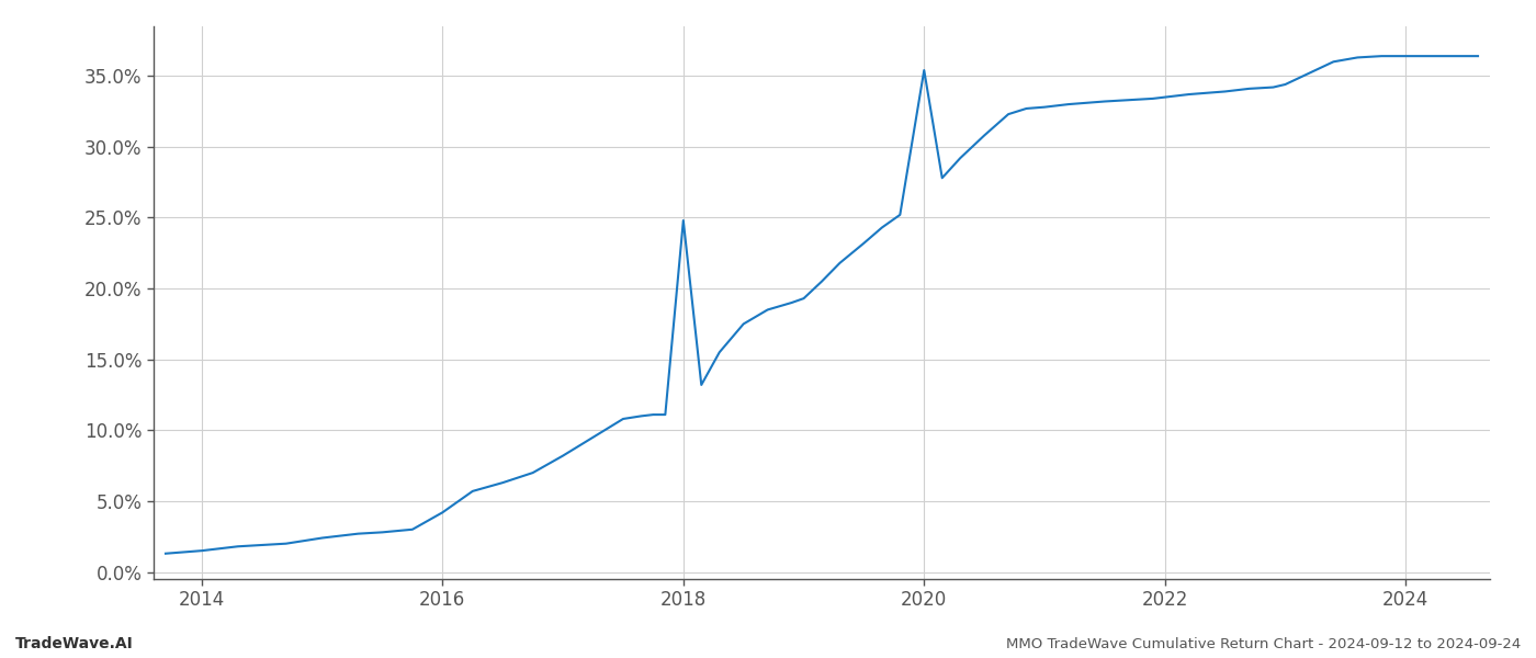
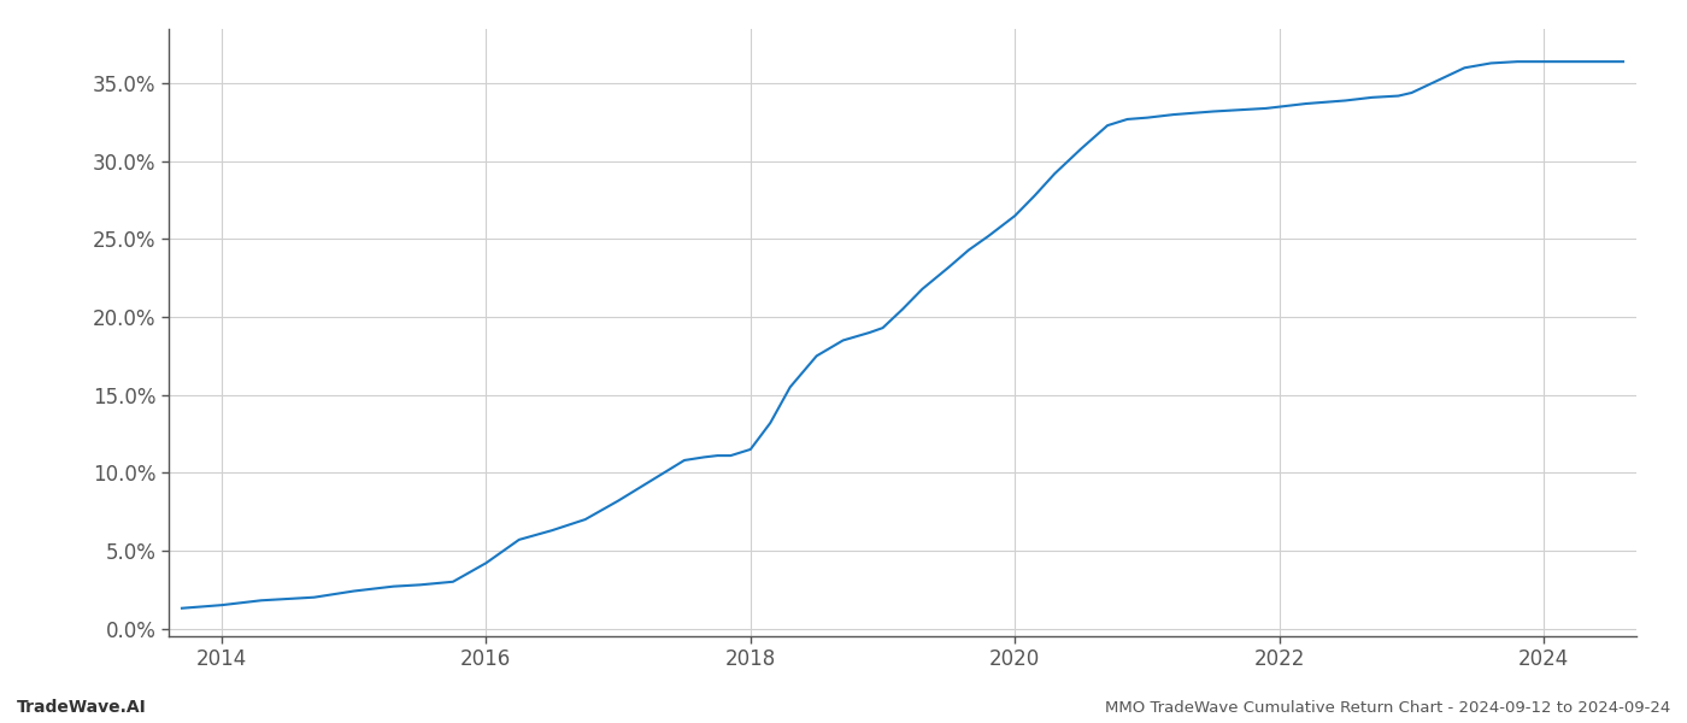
2018: 24.8% -> 11.5%
2020: 35.4% -> 26.5%
